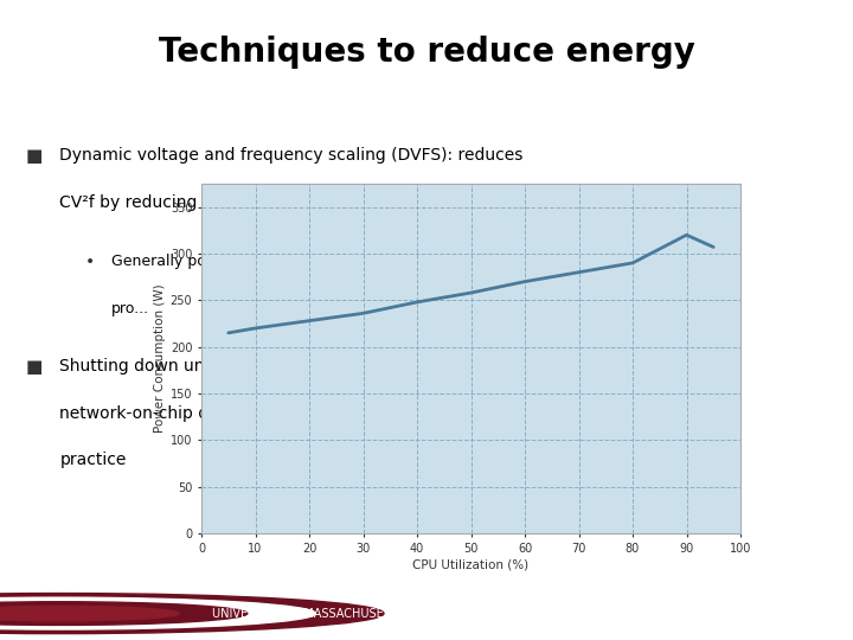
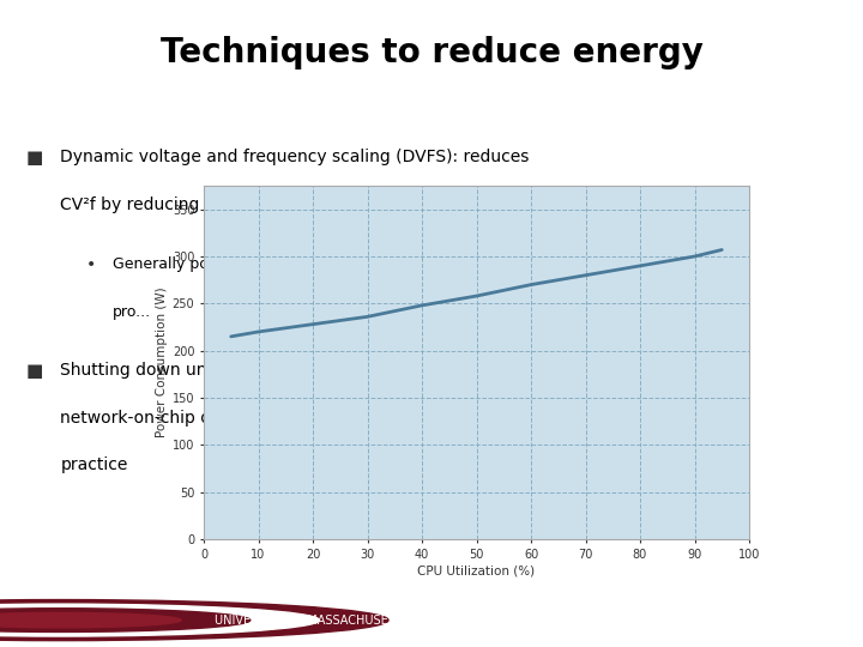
90: 320 -> 300
